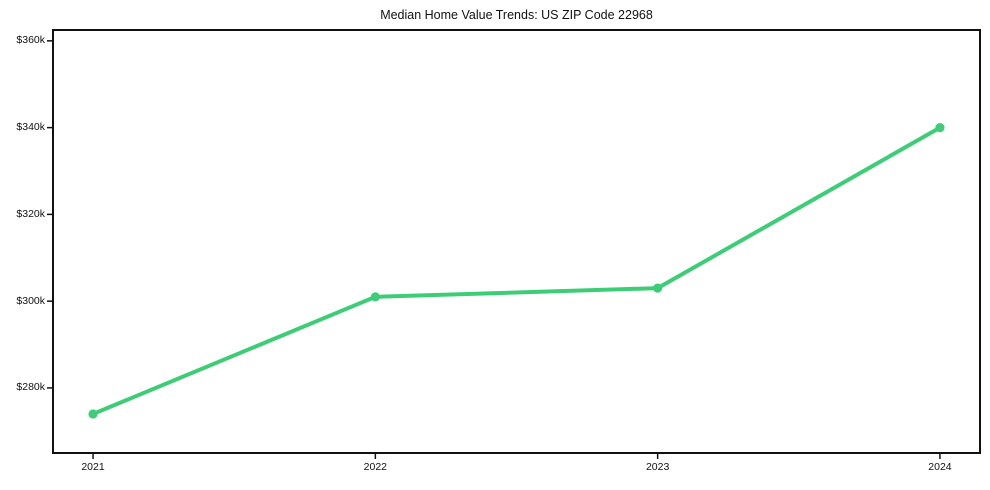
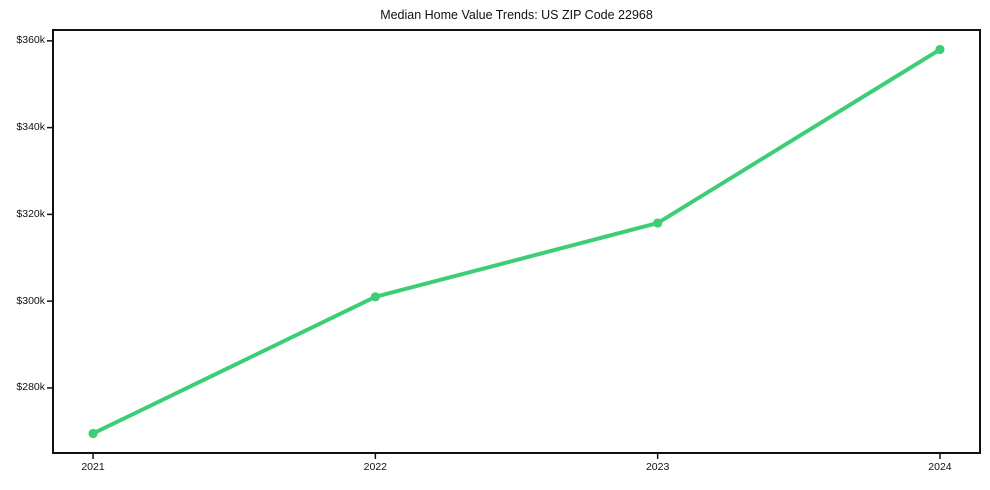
2021: $274k -> $270k
2023: $303k -> $318k
2024: $340k -> $358k
